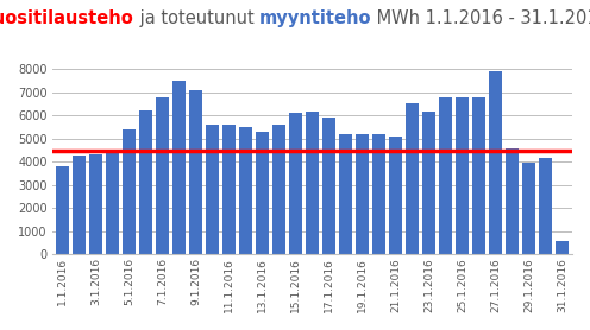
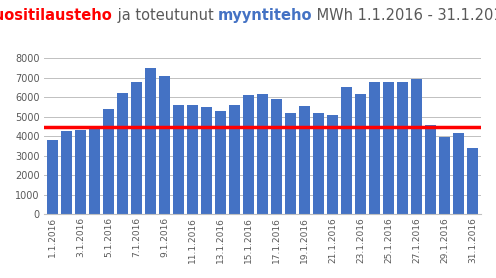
19.1.2016: 5200 -> 5600
27.1.2016: 7900 -> 7000
31.1.2016: 600 -> 3400
